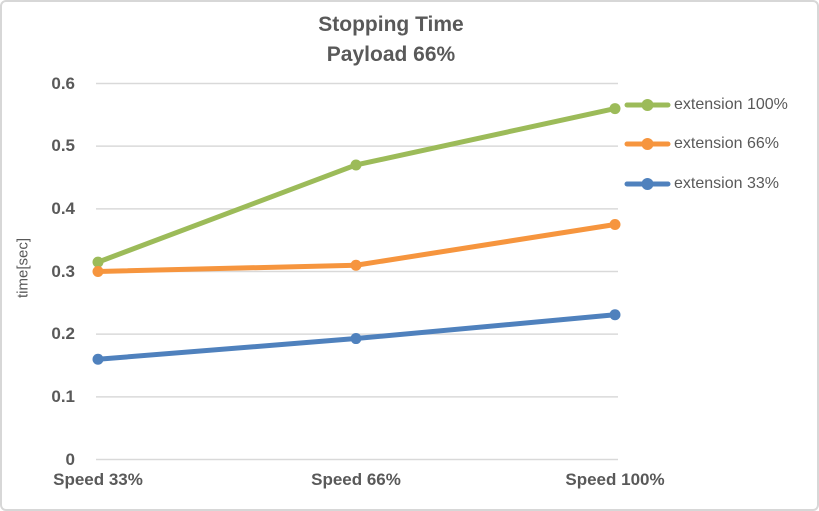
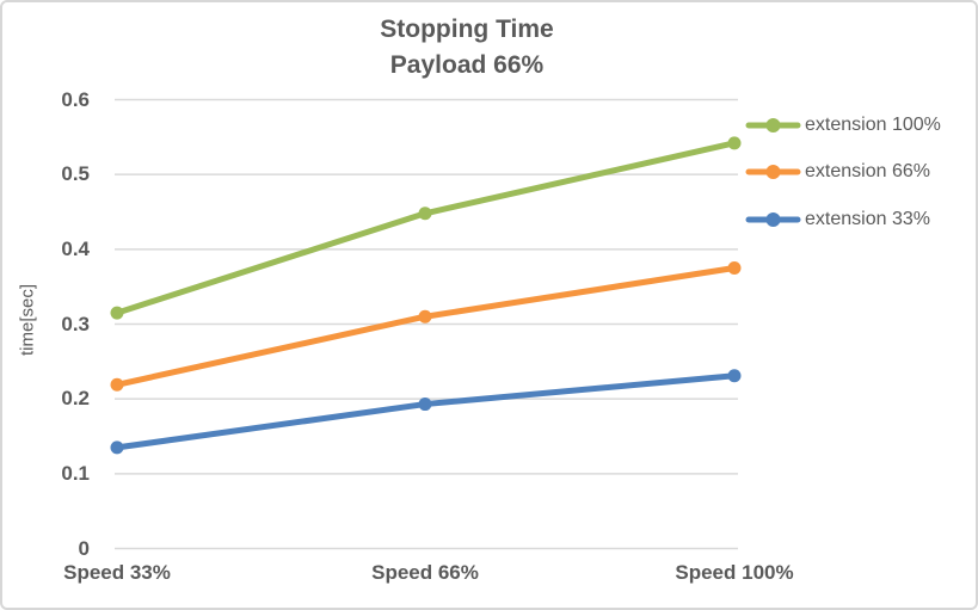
extension 66%/Speed 33%: 0.30 -> 0.22
extension 33%/Speed 33%: 0.16 -> 0.14
extension 100%/Speed 66%: 0.47 -> 0.45
extension 100%/Speed 100%: 0.56 -> 0.54
